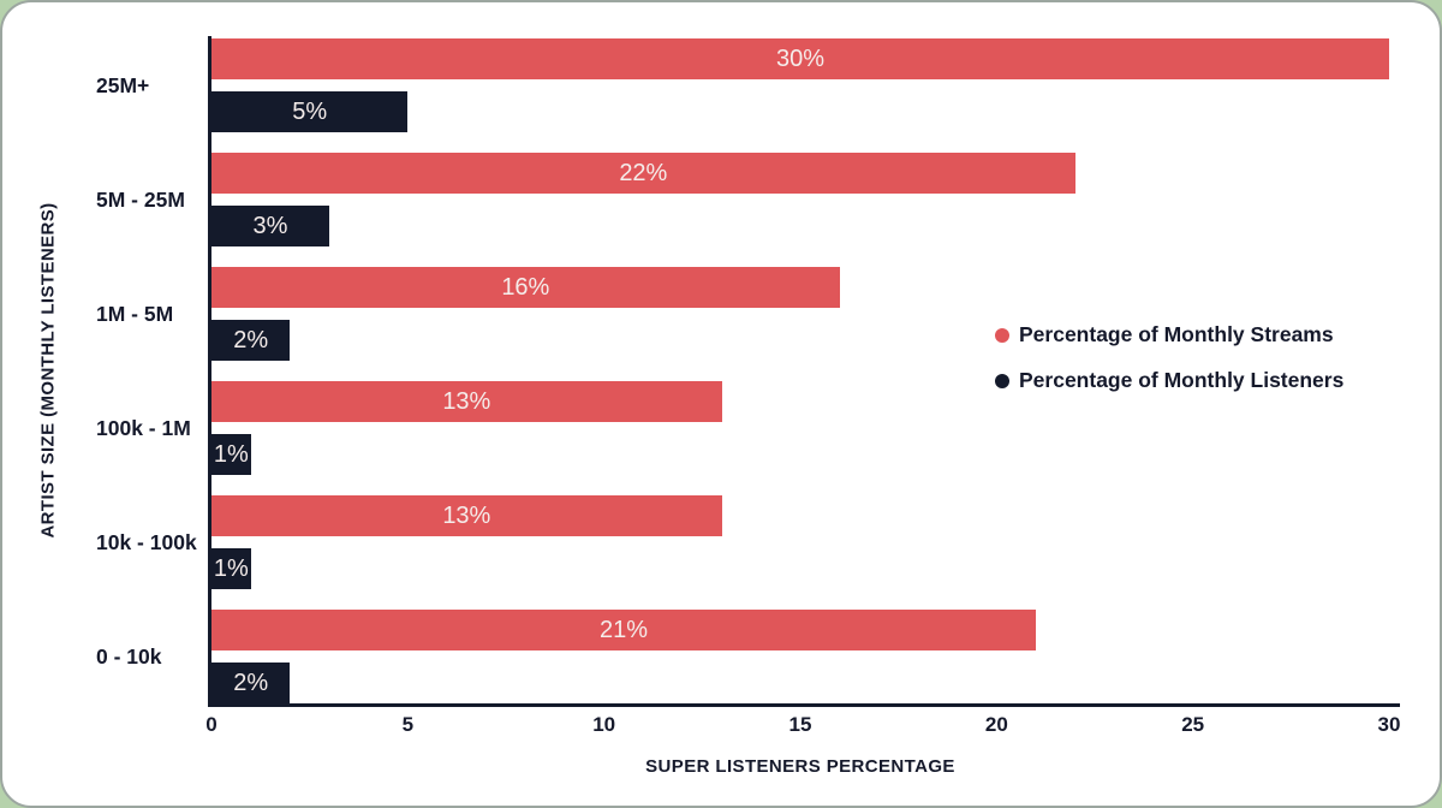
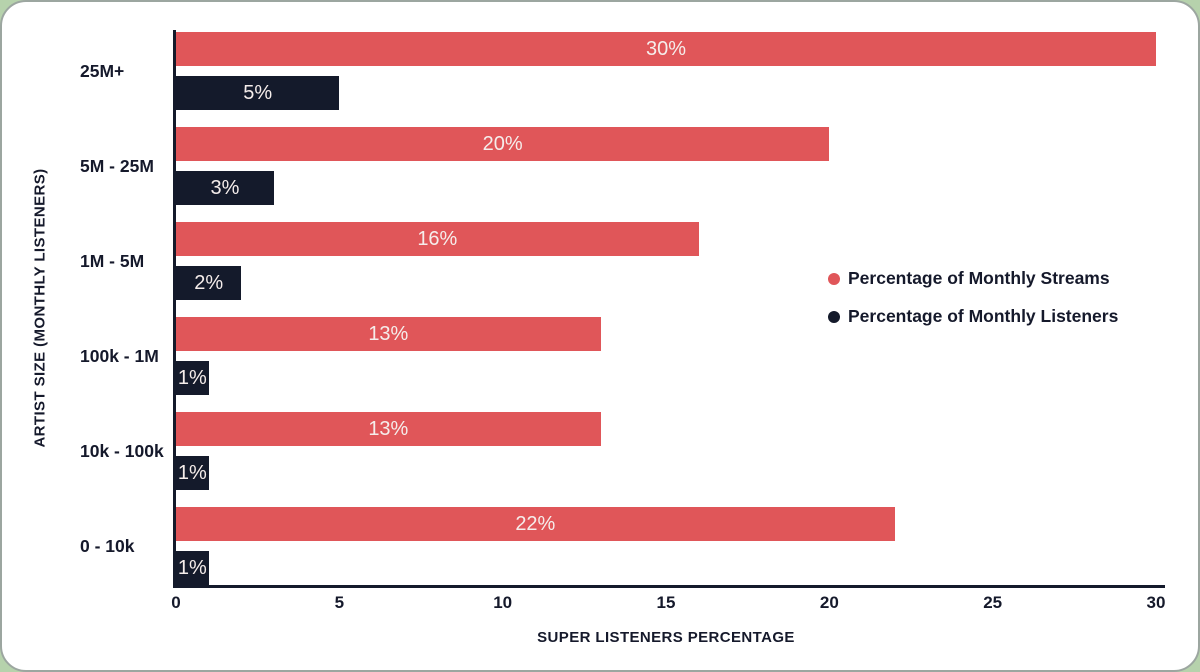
Percentage of Monthly Streams/5M - 25M: 22% -> 20%
Percentage of Monthly Streams/0 - 10k: 21% -> 22%
Percentage of Monthly Listeners/0 - 10k: 2% -> 1%
